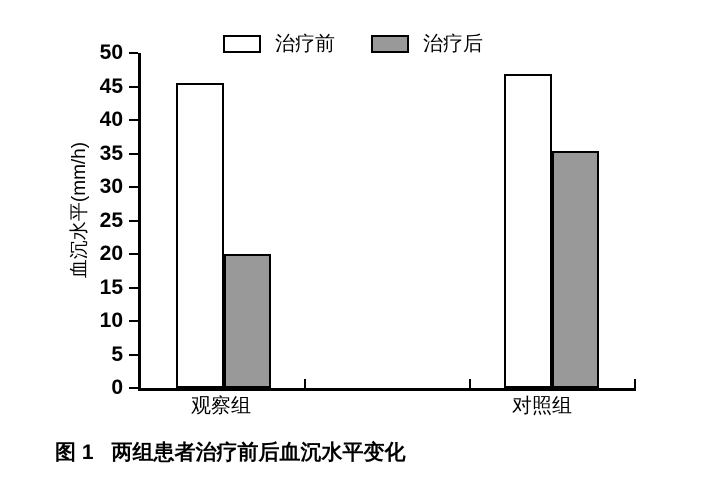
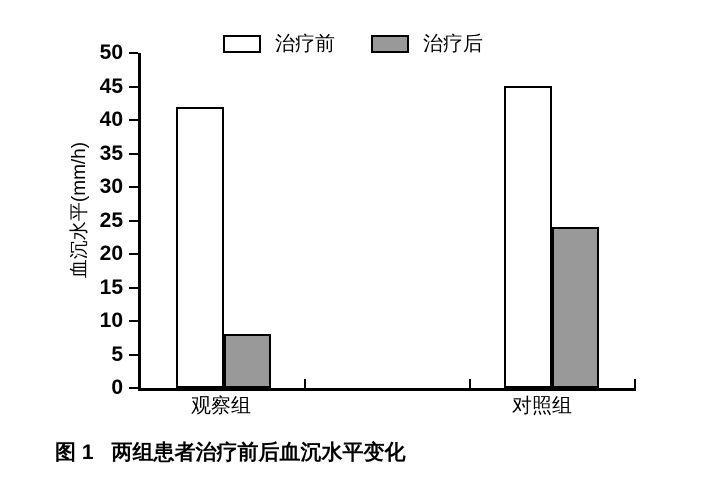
治疗前/观察组: 46 -> 42
治疗后/观察组: 20 -> 8
治疗前/对照组: 47 -> 45
治疗后/对照组: 35 -> 24
